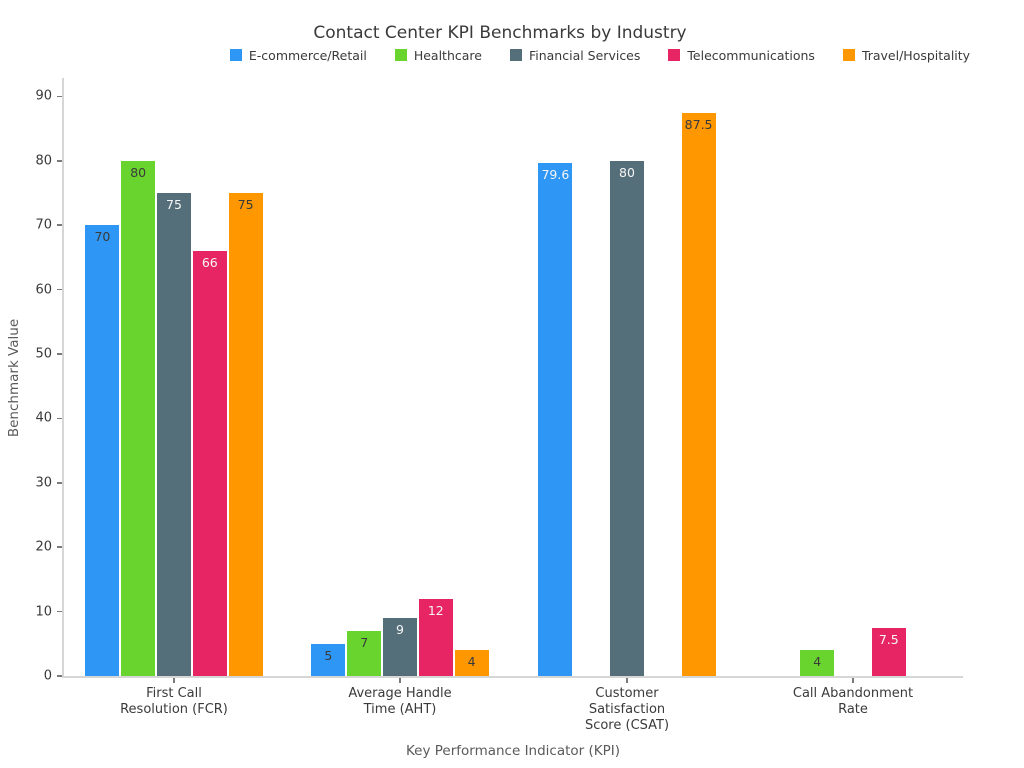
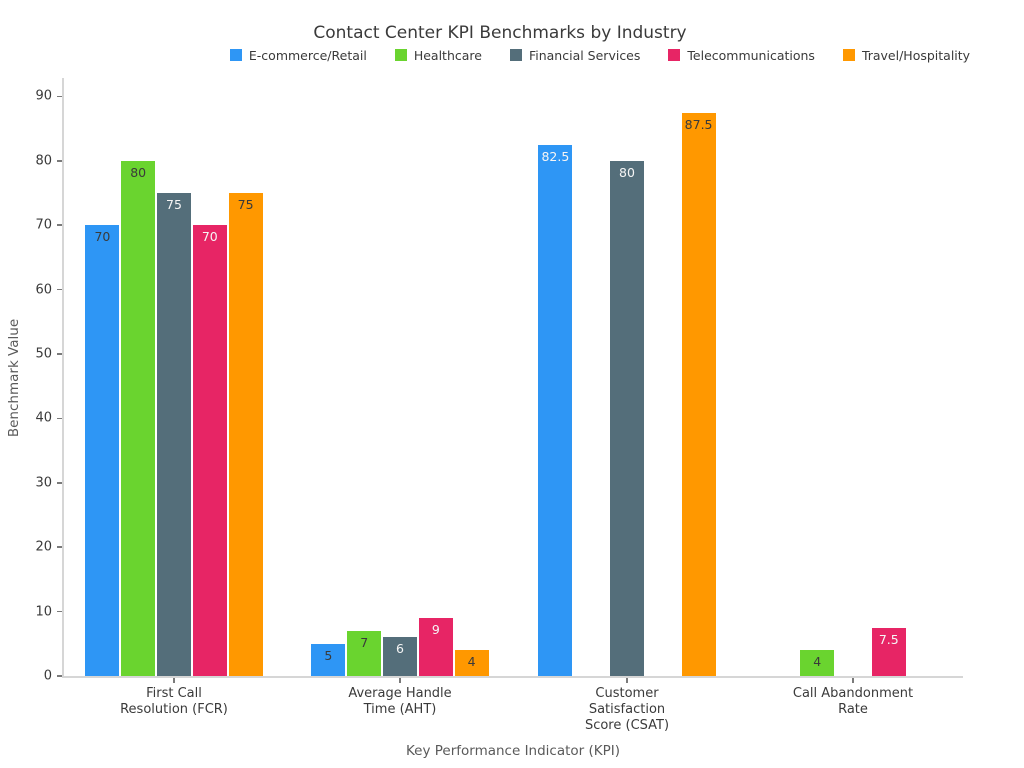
Telecommunications/First Call Resolution (FCR): 66 -> 70
Financial Services/Average Handle Time (AHT): 9 -> 6
Telecommunications/Average Handle Time (AHT): 12 -> 9
E-commerce/Retail/Customer Satisfaction Score (CSAT): 79.6 -> 82.5
